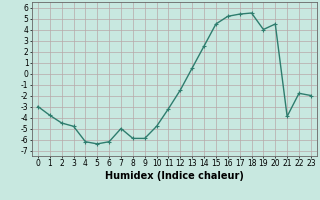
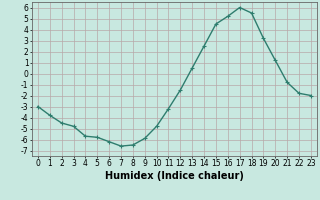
4: -6.2 -> -5.7
5: -6.4 -> -5.8
7: -5.0 -> -6.6
8: -5.9 -> -6.5
17: 5.4 -> 6.0
19: 4.0 -> 3.2
20: 4.5 -> 1.2
21: -3.9 -> -0.8
